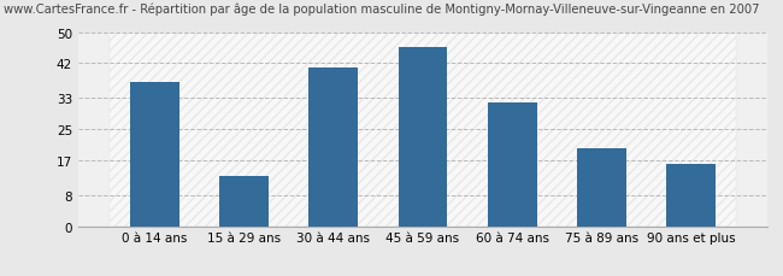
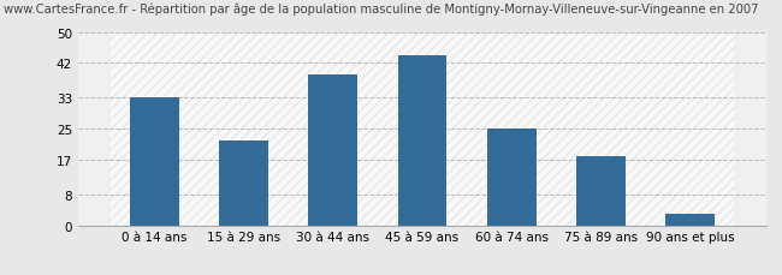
0 à 14 ans: 37 -> 33
15 à 29 ans: 13 -> 22
30 à 44 ans: 41 -> 39
45 à 59 ans: 46 -> 44
60 à 74 ans: 32 -> 25
75 à 89 ans: 20 -> 18
90 ans et plus: 16 -> 3
